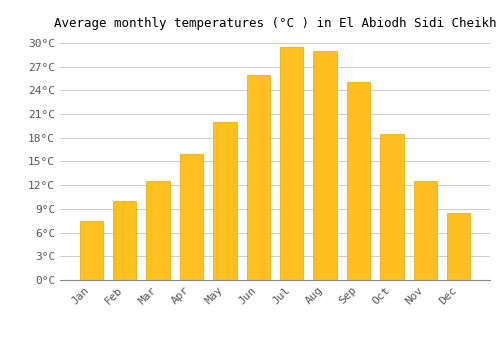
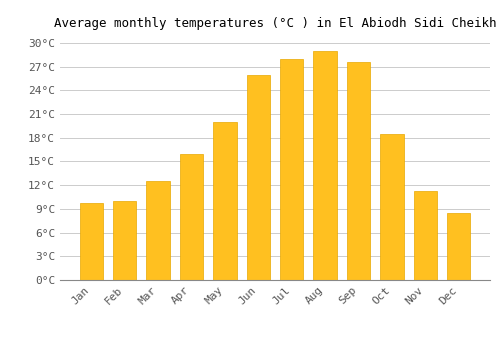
Jan: 7.5°C -> 9.8°C
Jul: 29.5°C -> 28.0°C
Sep: 25.0°C -> 27.6°C
Nov: 12.5°C -> 11.2°C
